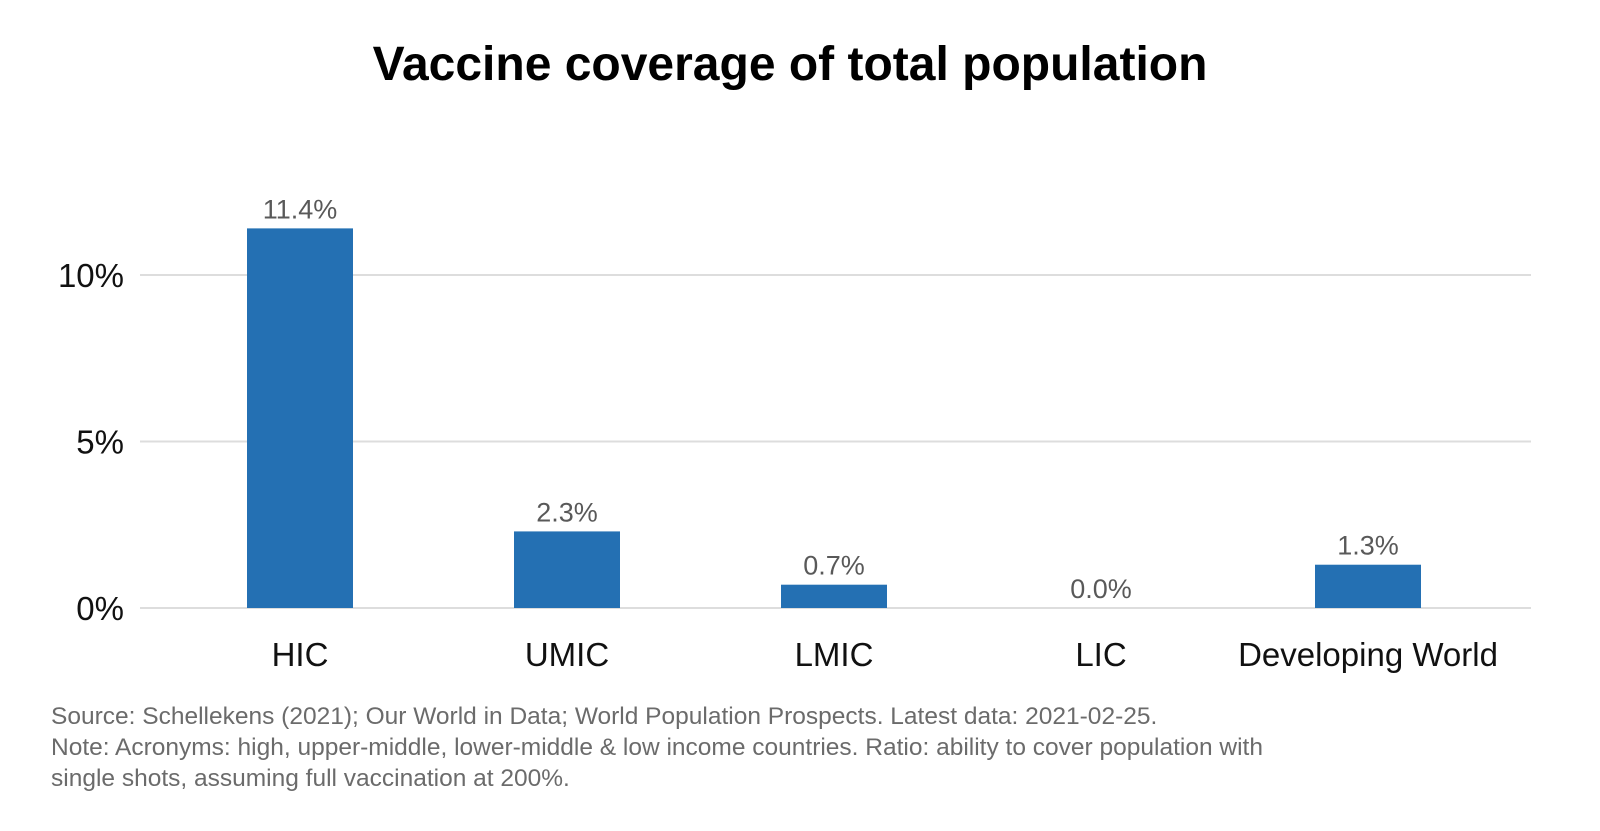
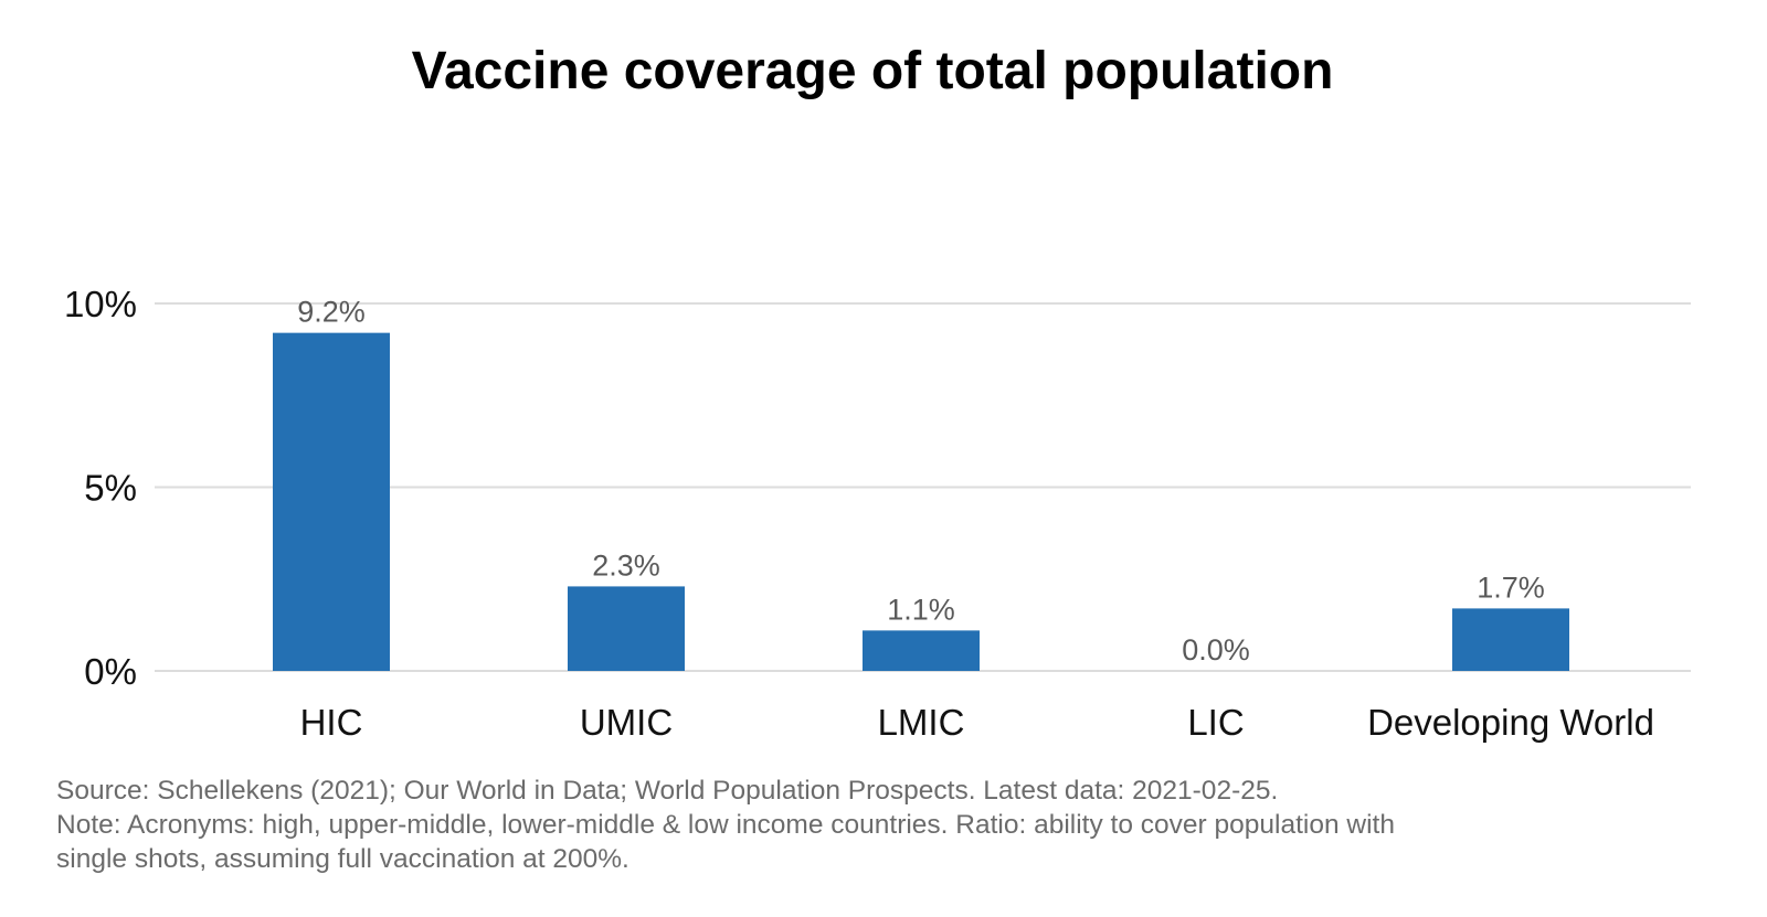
HIC: 11.4% -> 9.2%
LMIC: 0.7% -> 1.1%
Developing World: 1.3% -> 1.7%
